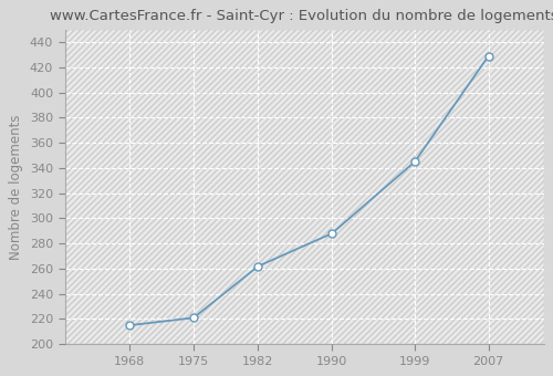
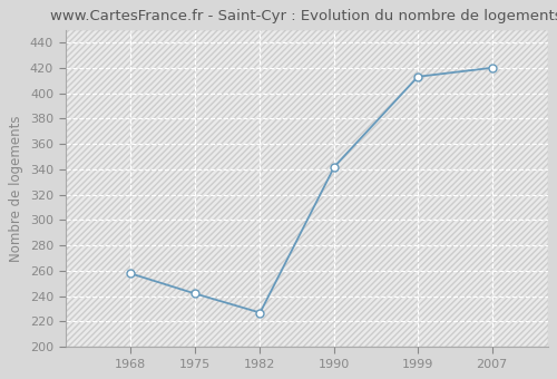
1968: 215 -> 258
1975: 221 -> 242
1982: 262 -> 227
1990: 288 -> 342
1999: 345 -> 413
2007: 429 -> 420
